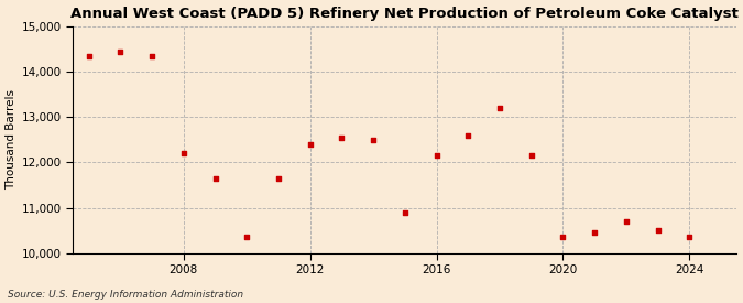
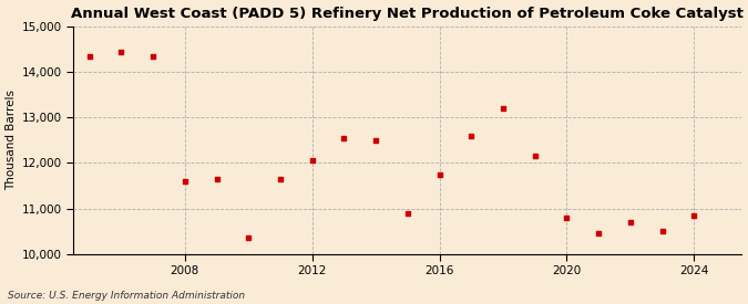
2008: 12,200 -> 11,600
2012: 12,400 -> 12,050
2016: 12,150 -> 11,750
2020: 10,350 -> 10,800
2024: 10,350 -> 10,850
